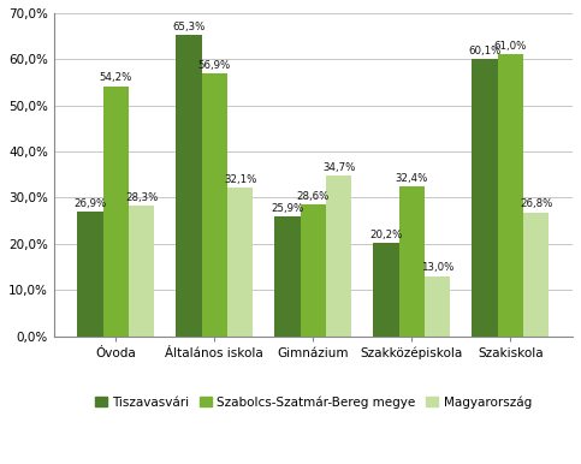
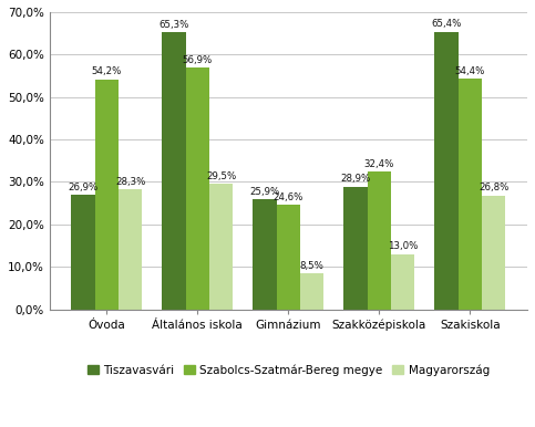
Magyarország/Általános iskola: 32,1% -> 29,5%
Szabolcs-Szatmár-Bereg megye/Gimnázium: 28,6% -> 24,6%
Magyarország/Gimnázium: 34,7% -> 8,5%
Tiszavasvári/Szakközépiskola: 20,2% -> 28,9%
Tiszavasvári/Szakiskola: 60,1% -> 65,4%
Szabolcs-Szatmár-Bereg megye/Szakiskola: 61,0% -> 54,4%
